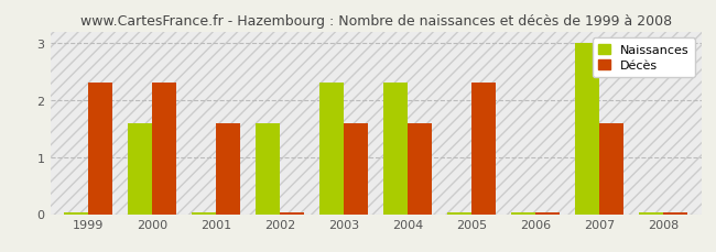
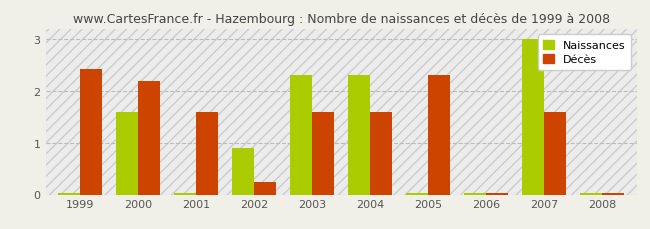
Décès/1999: 2.30 -> 2.42
Décès/2000: 2.30 -> 2.20
Naissances/2002: 1.60 -> 0.90
Décès/2002: 0.02 -> 0.24
